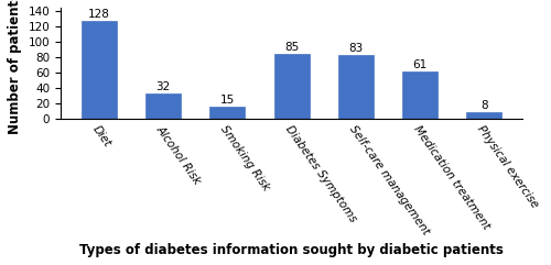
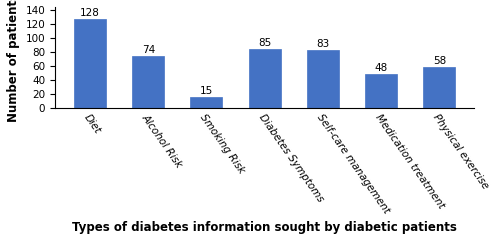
Alcohol Risk: 32 -> 74
Medication treatment: 61 -> 48
Physical exercise: 8 -> 58
